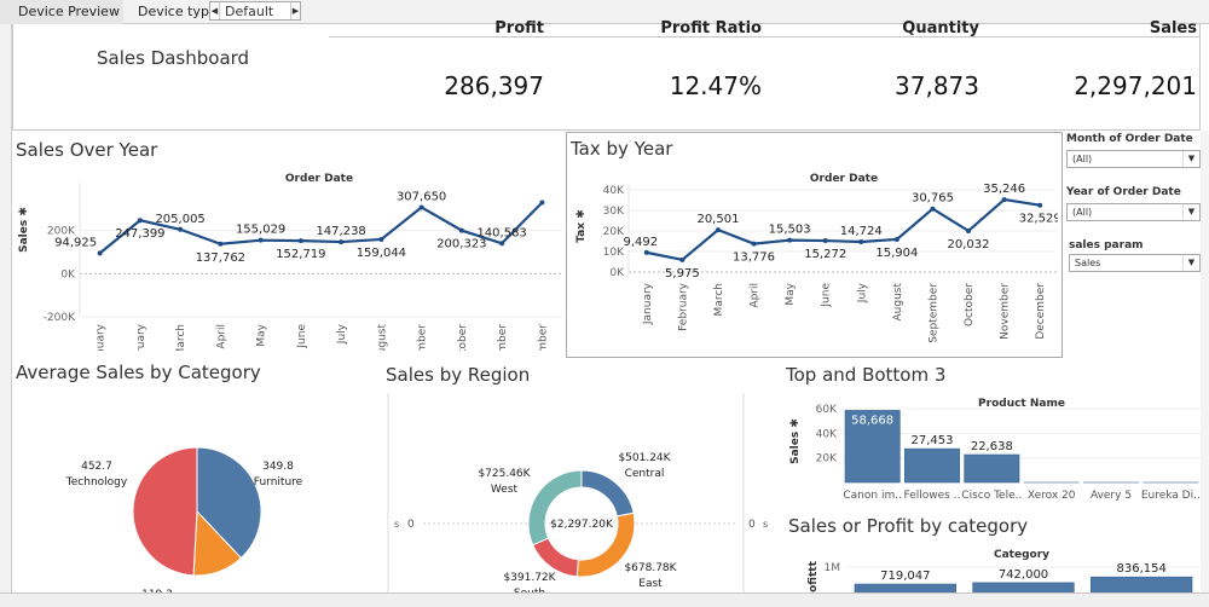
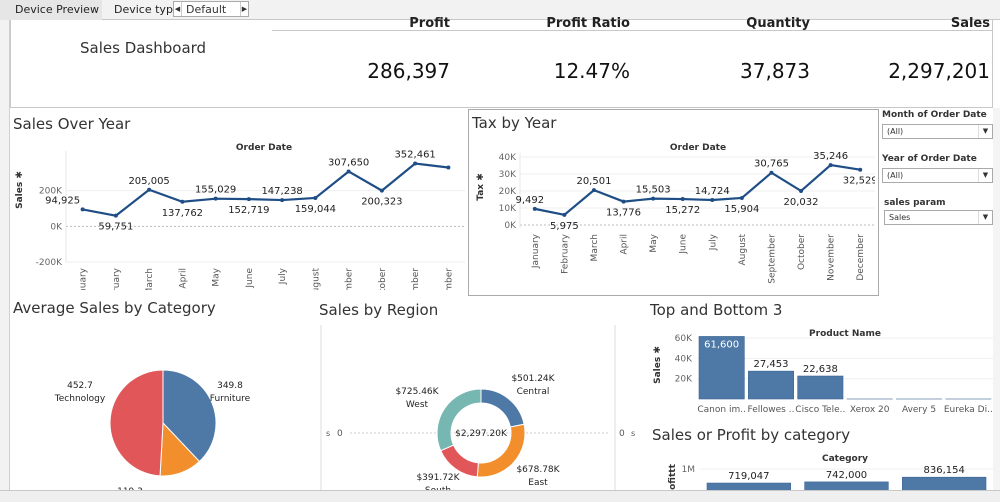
Sales Over Year/February: 247,399 -> 59,751
Sales Over Year/November: 140,583 -> 352,461
Top and Bottom 3/Canon im..: 58,668 -> 61,600
